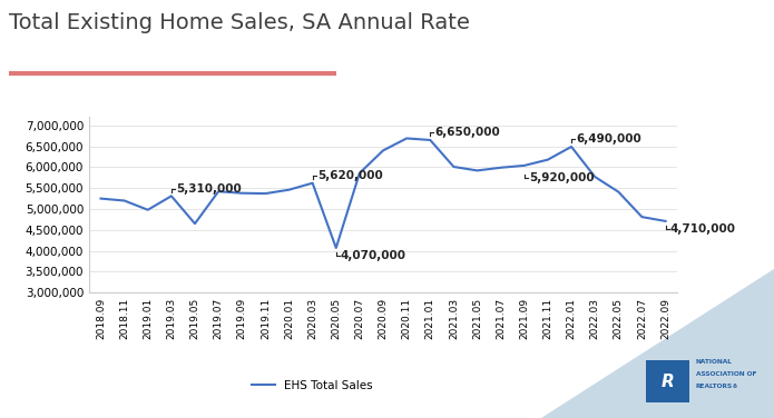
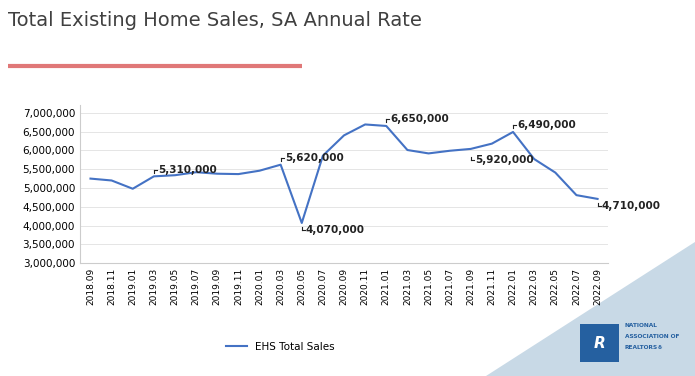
2019.05: 4,650,000 -> 5,340,000
